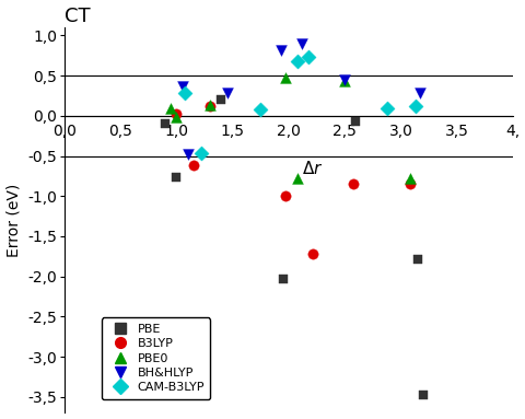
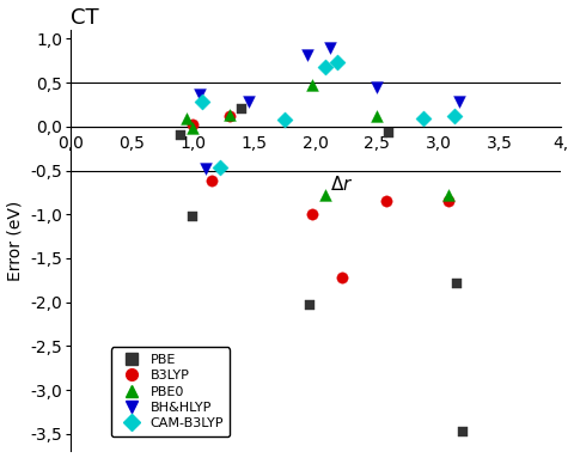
PBE/1,0: -0,77 -> -1,02
PBE0/2,5: 0,44 -> 0,12
